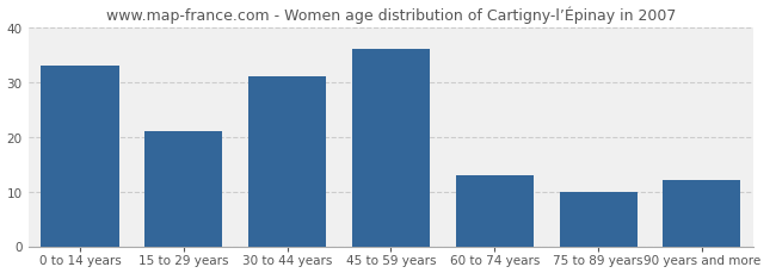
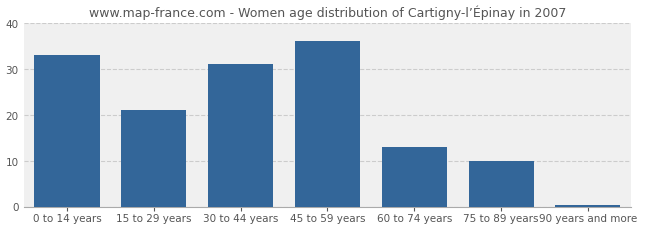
90 years and more: 12.0 -> 0.4
